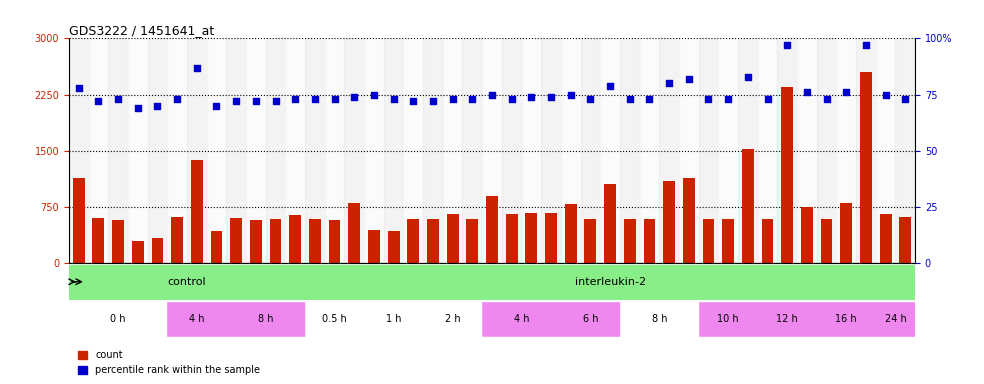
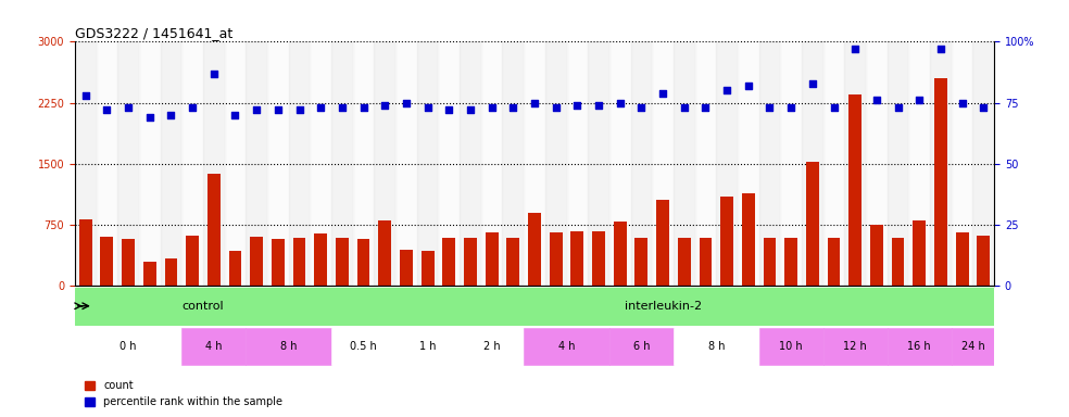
count/GSM108334: 1140 -> 820
